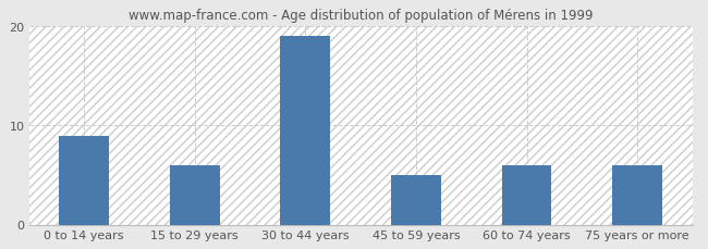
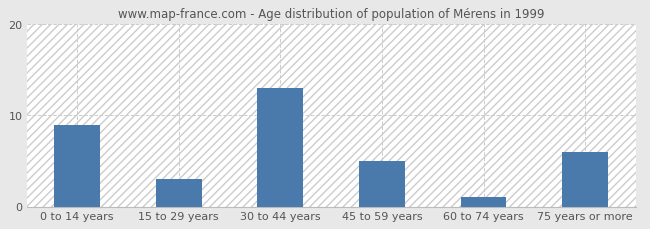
15 to 29 years: 6 -> 3
30 to 44 years: 19 -> 13
60 to 74 years: 6 -> 1
